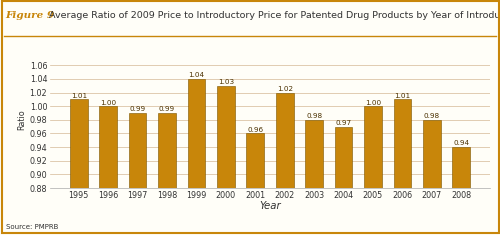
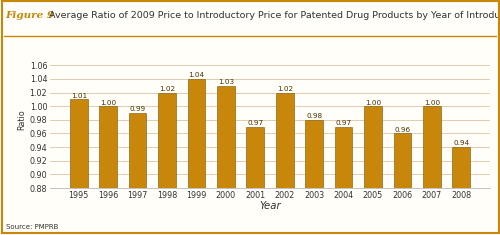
1998: 0.99 -> 1.02
2001: 0.96 -> 0.97
2006: 1.01 -> 0.96
2007: 0.98 -> 1.00
